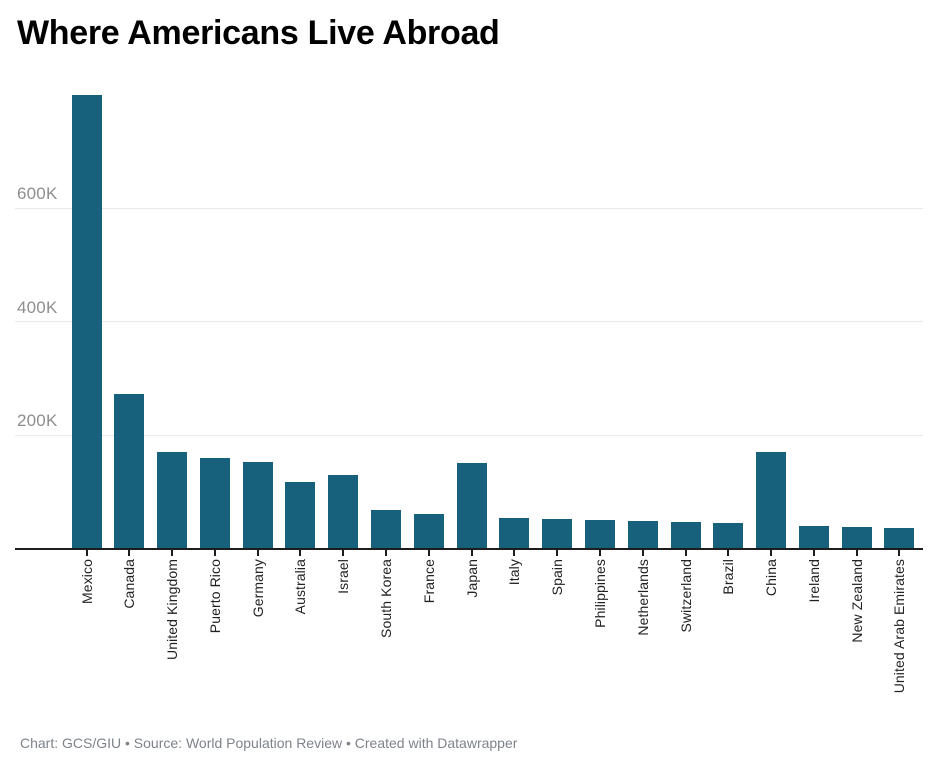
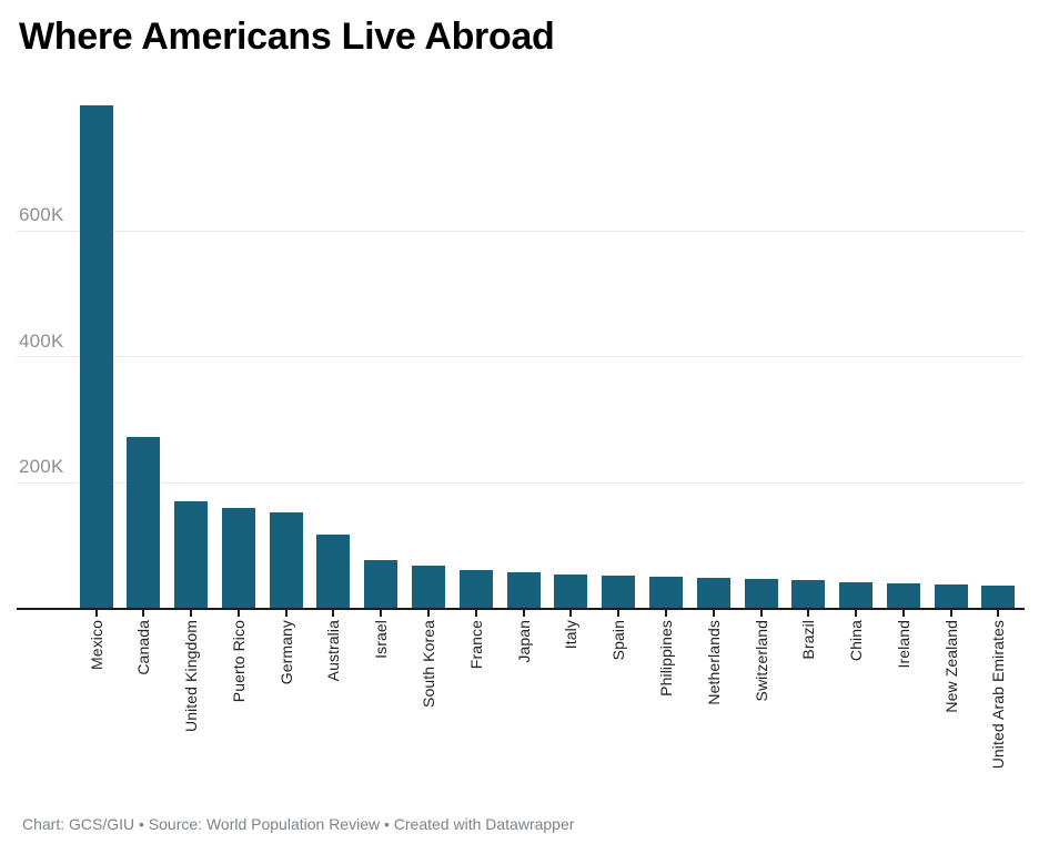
Israel: 130K -> 80K
Japan: 150K -> 60K
China: 170K -> 40K
